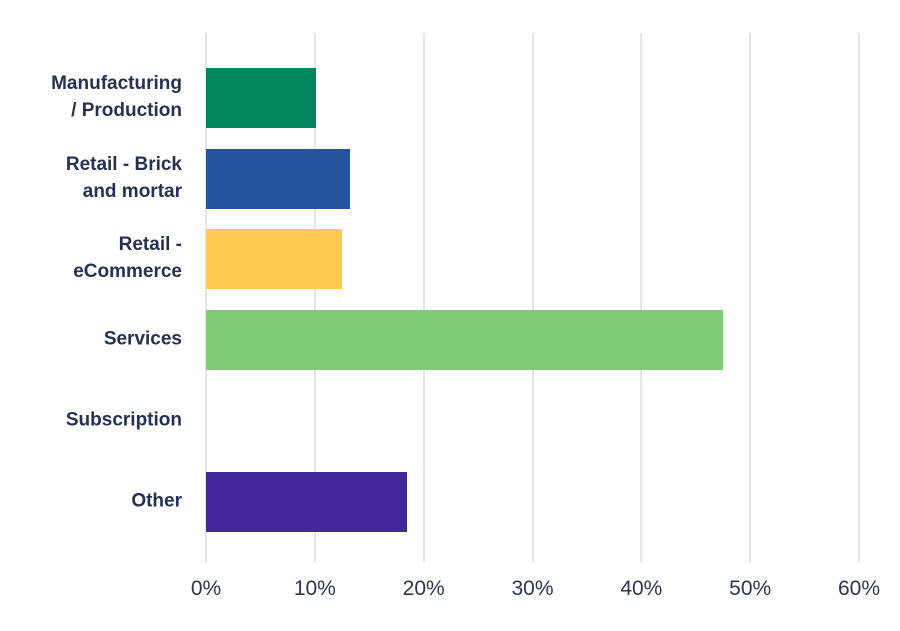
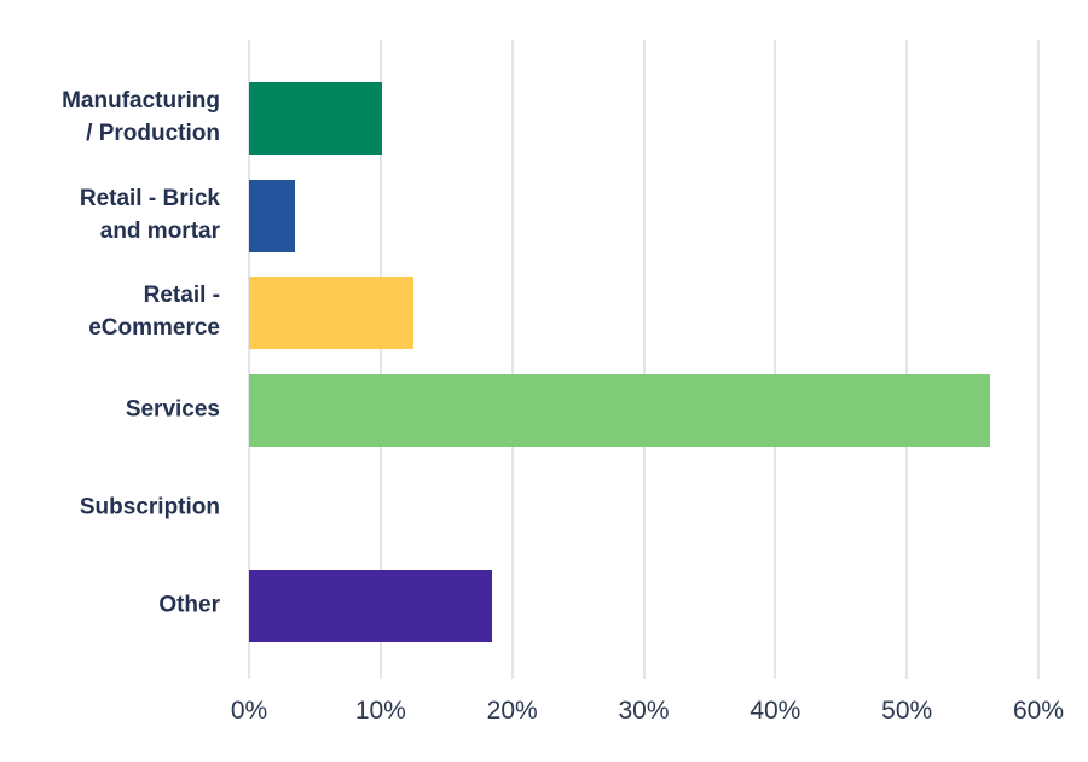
Retail - Brick and mortar: 13.2% -> 3.5%
Services: 47.5% -> 56.3%
